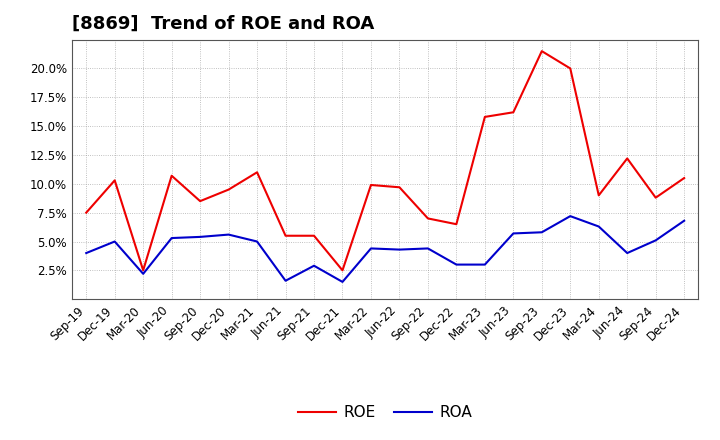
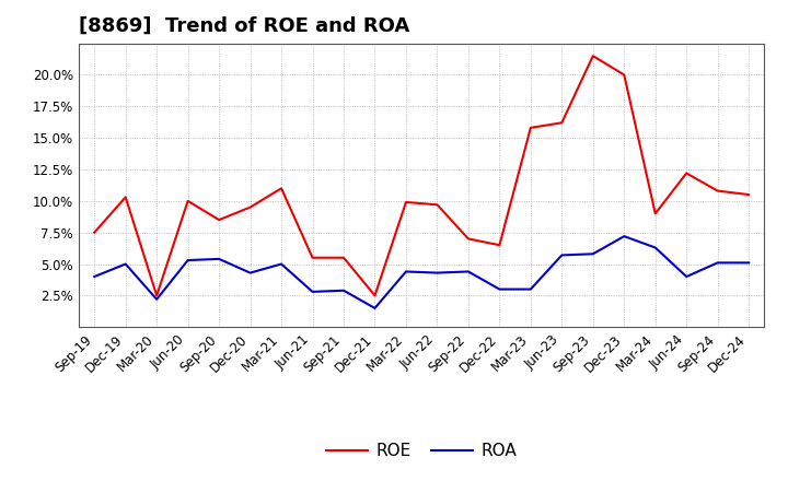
ROE/Jun-20: 10.7% -> 10.0%
ROA/Dec-20: 5.6% -> 4.3%
ROA/Jun-21: 1.6% -> 2.8%
ROE/Sep-24: 8.8% -> 10.8%
ROA/Dec-24: 6.8% -> 5.1%
